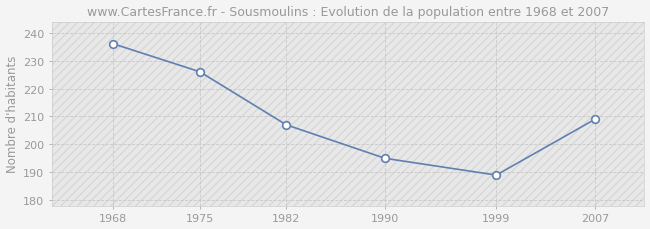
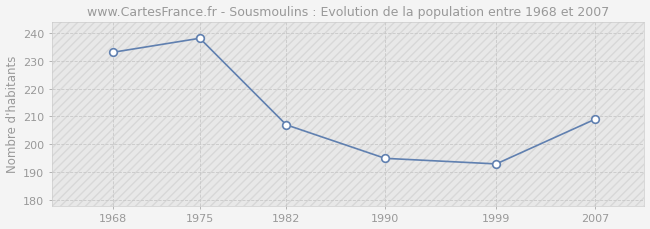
1968: 236 -> 233
1975: 226 -> 238
1999: 189 -> 193
